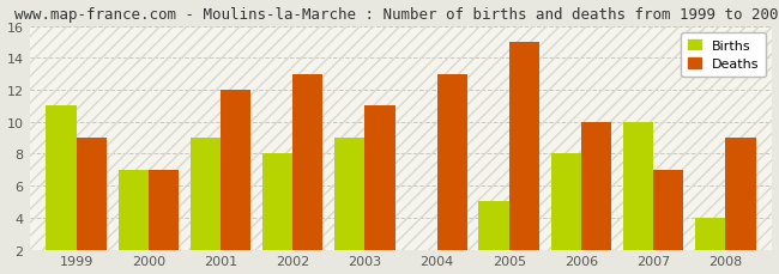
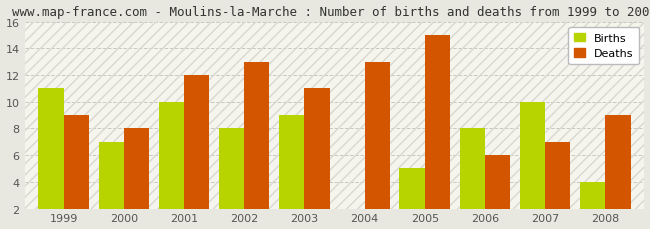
Deaths/2000: 7 -> 8
Births/2001: 9 -> 10
Deaths/2006: 10 -> 6
